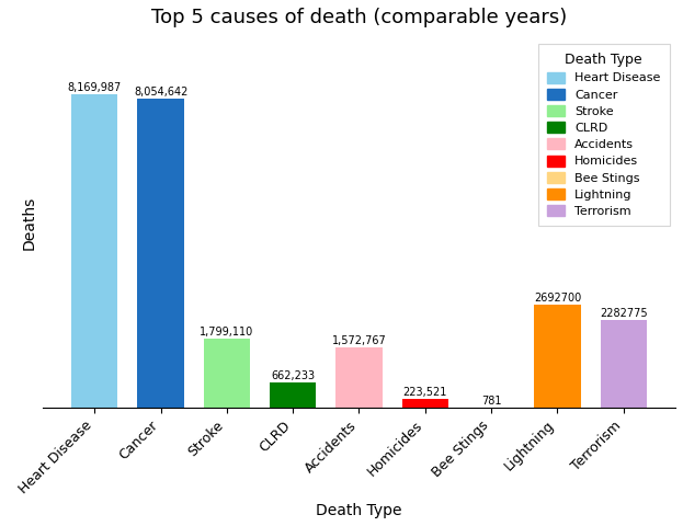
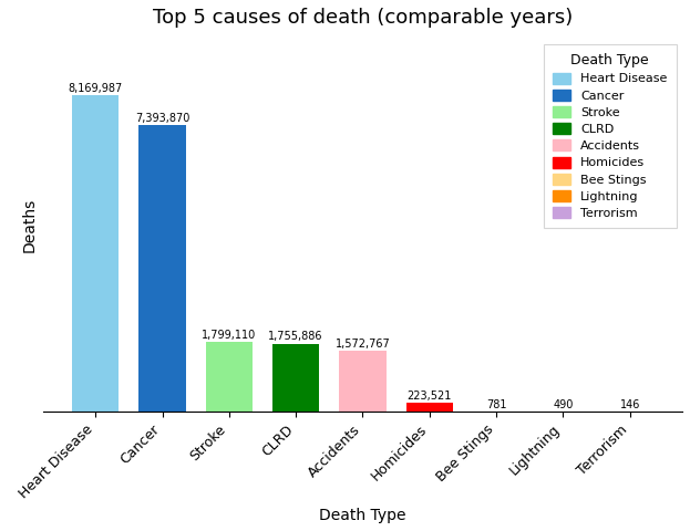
Cancer: 8,054,642 -> 7,393,870
CLRD: 662,233 -> 1,755,886
Lightning: 2692700 -> 490
Terrorism: 2282775 -> 146
